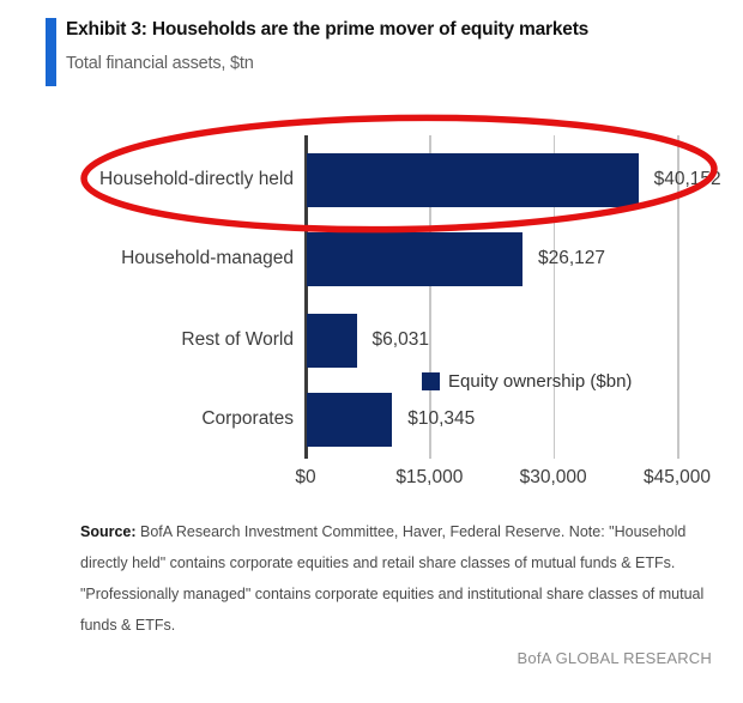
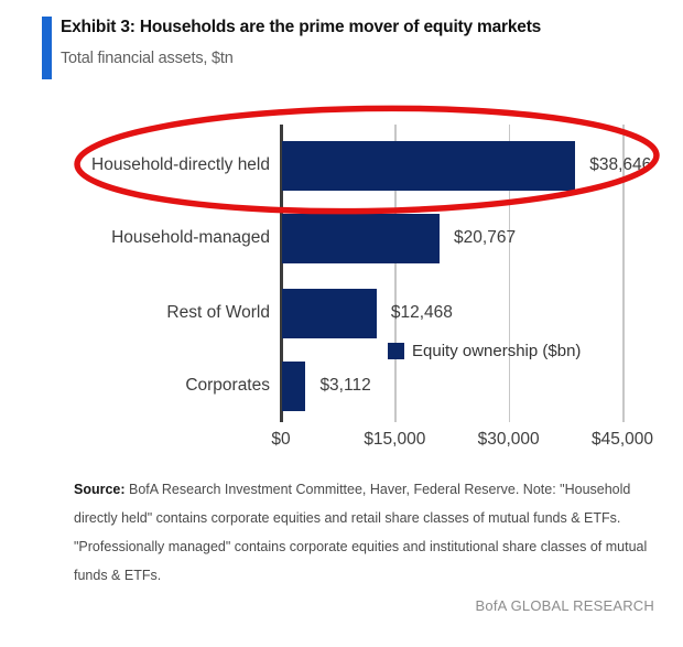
Household-directly held: $40,152 -> $38,646
Household-managed: $26,127 -> $20,767
Rest of World: $6,031 -> $12,468
Corporates: $10,345 -> $3,112
